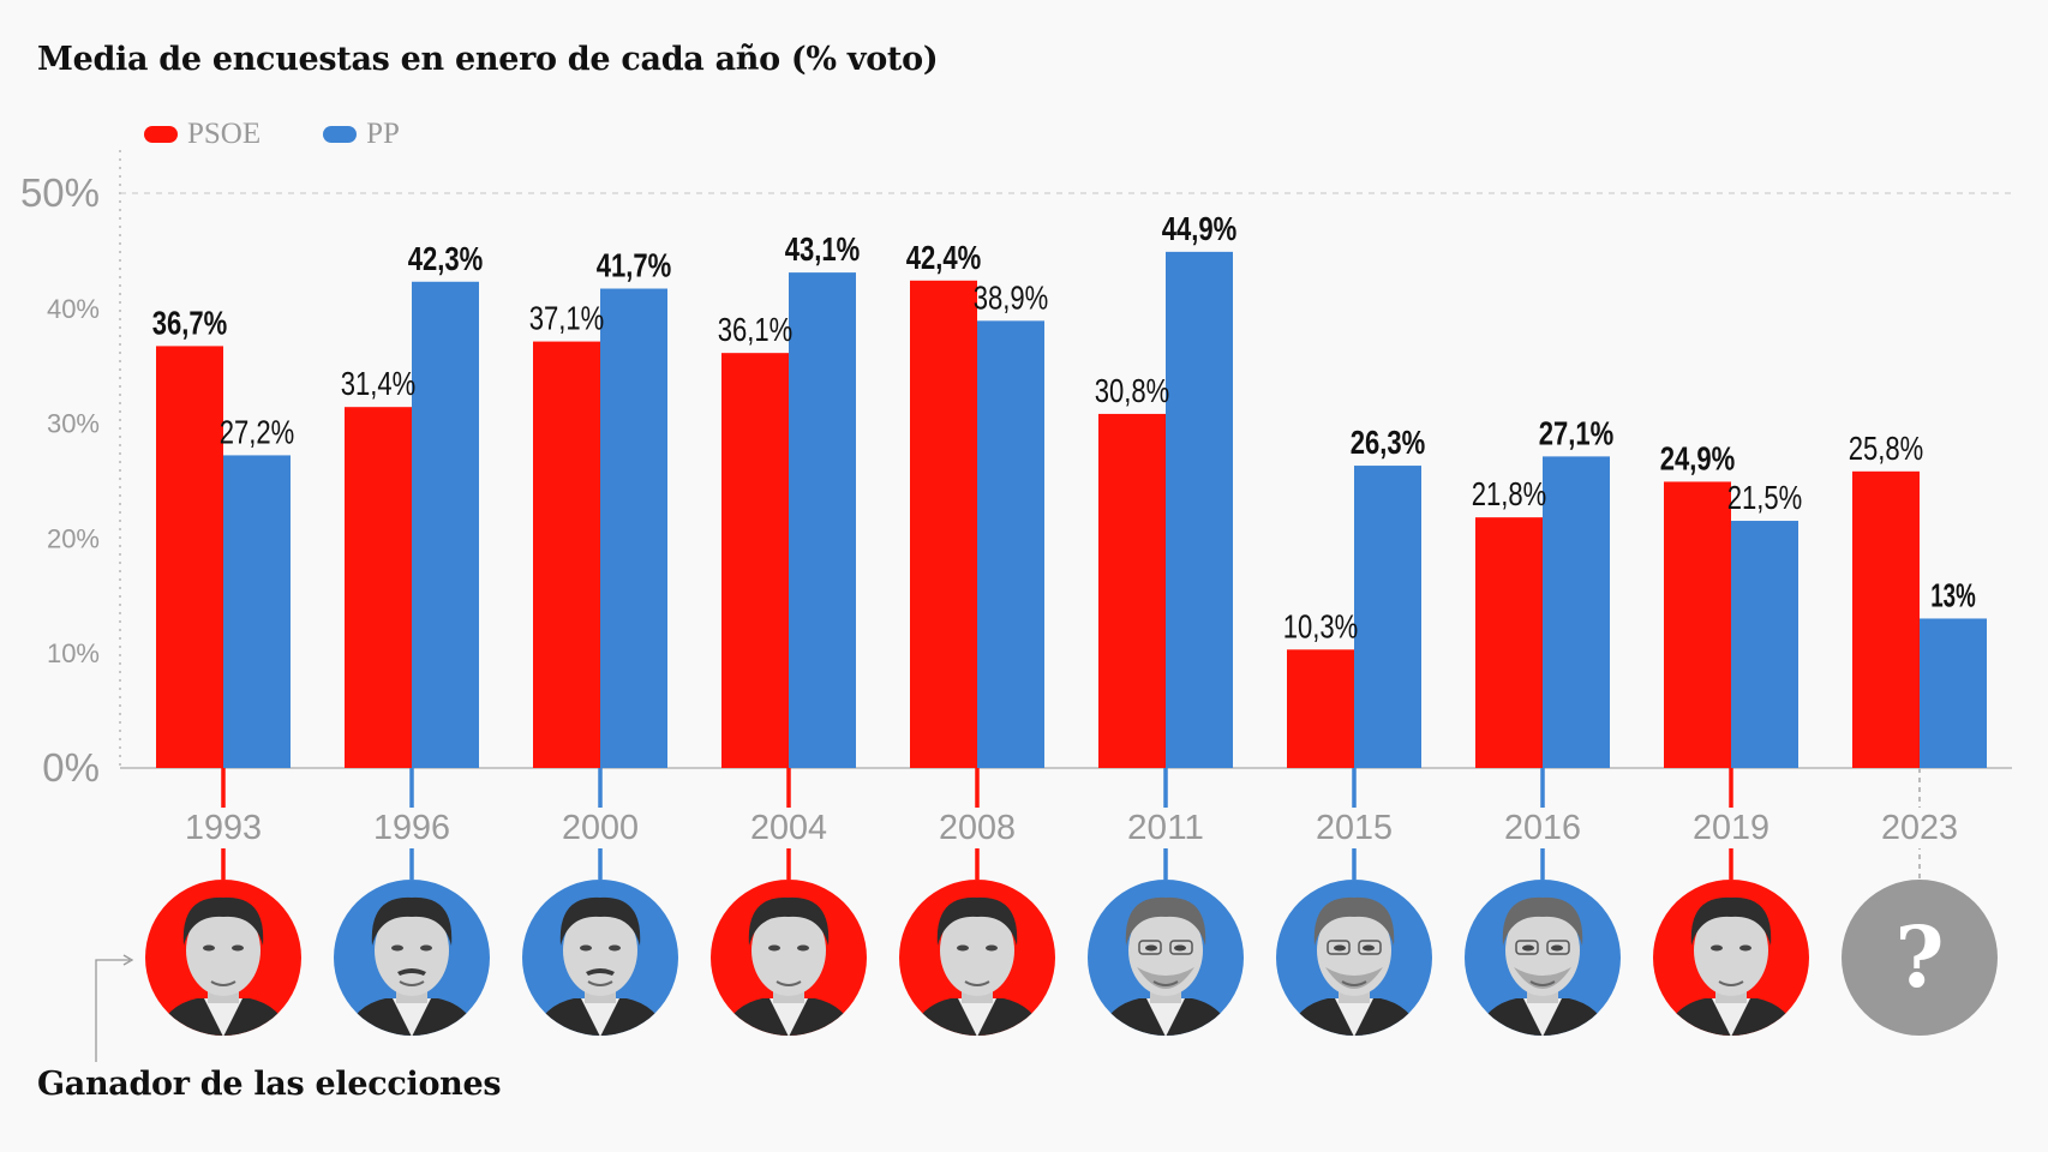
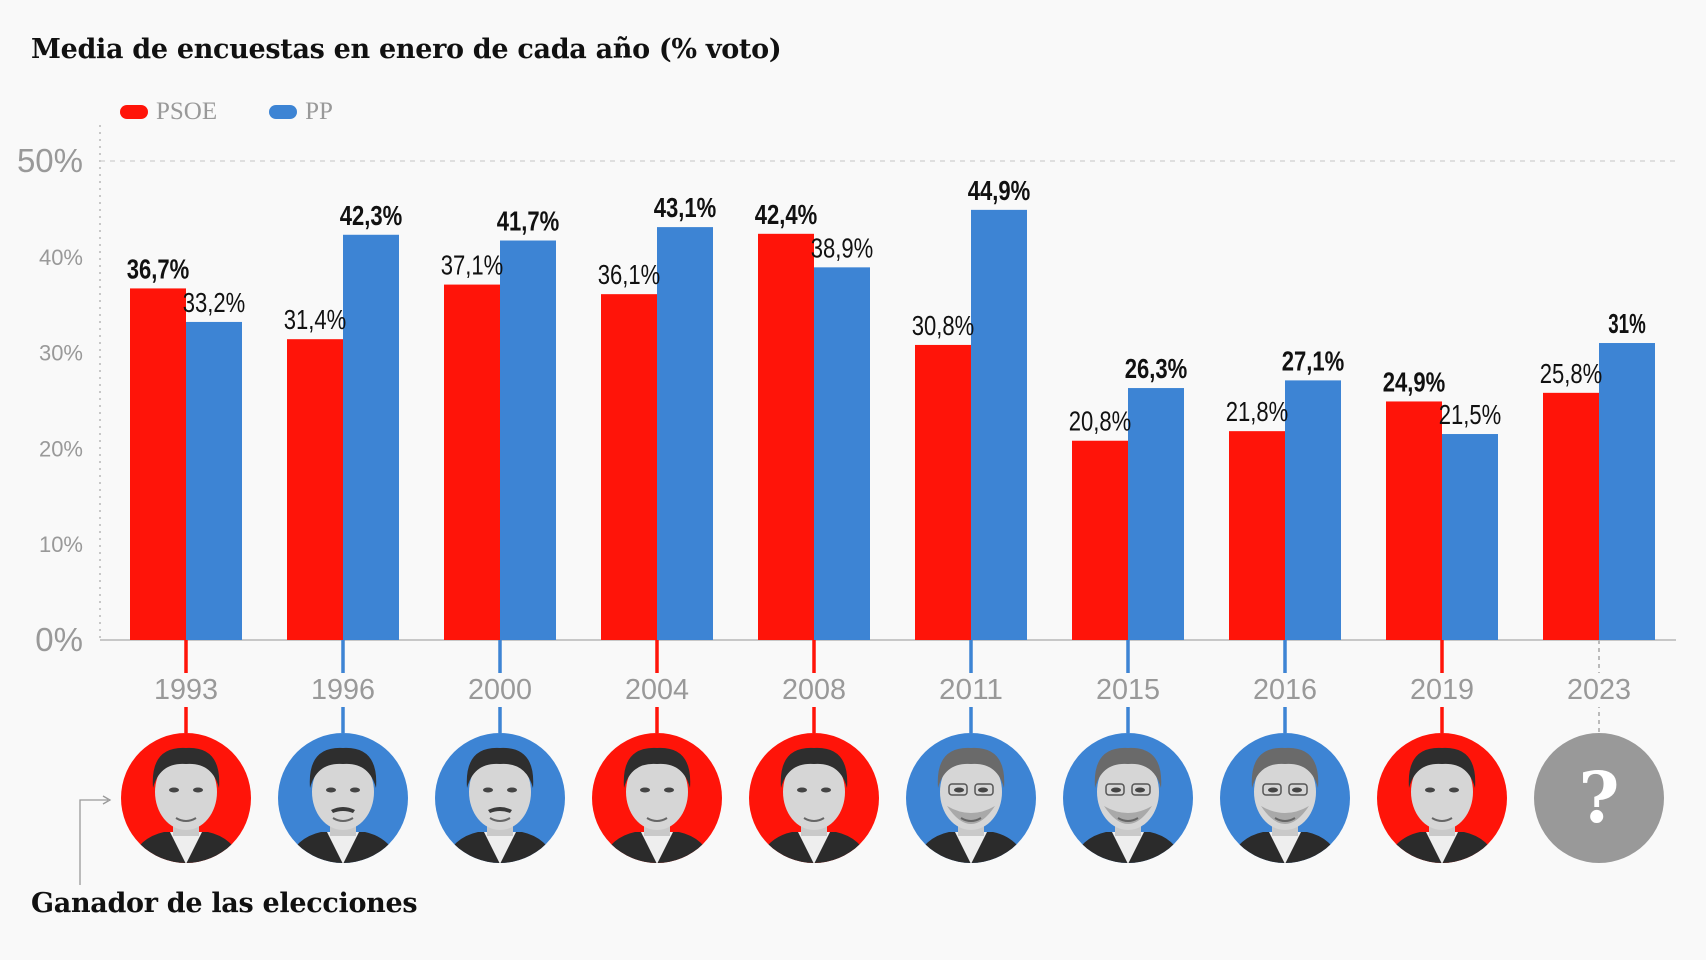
PP/1993: 27,2% -> 33,2%
PSOE/2015: 10,3% -> 20,8%
PP/2023: 13% -> 31%
